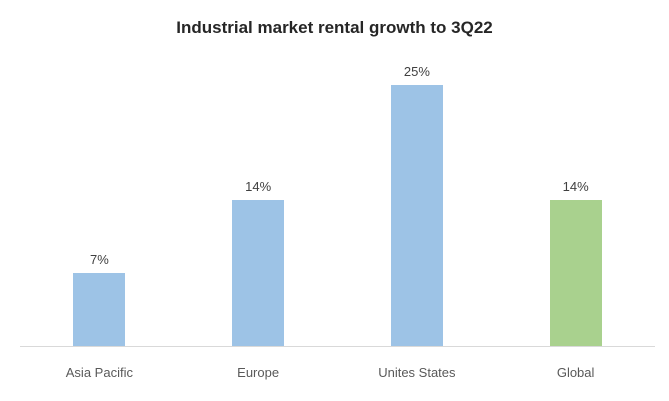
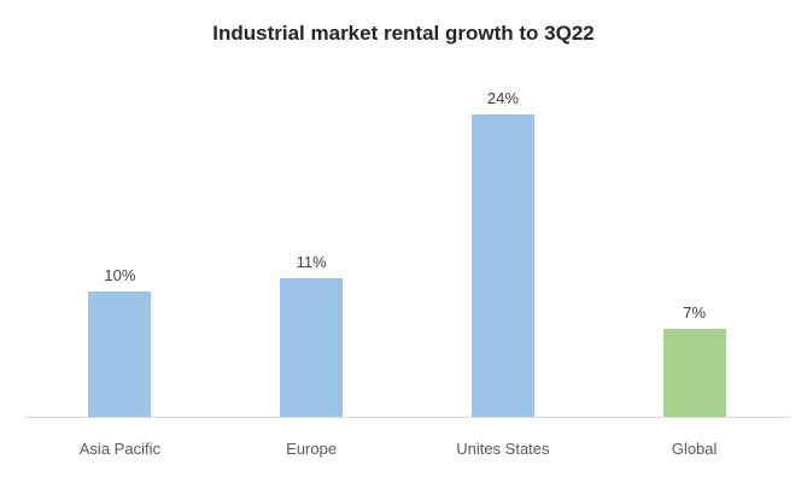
Asia Pacific: 7% -> 10%
Europe: 14% -> 11%
Unites States: 25% -> 24%
Global: 14% -> 7%
